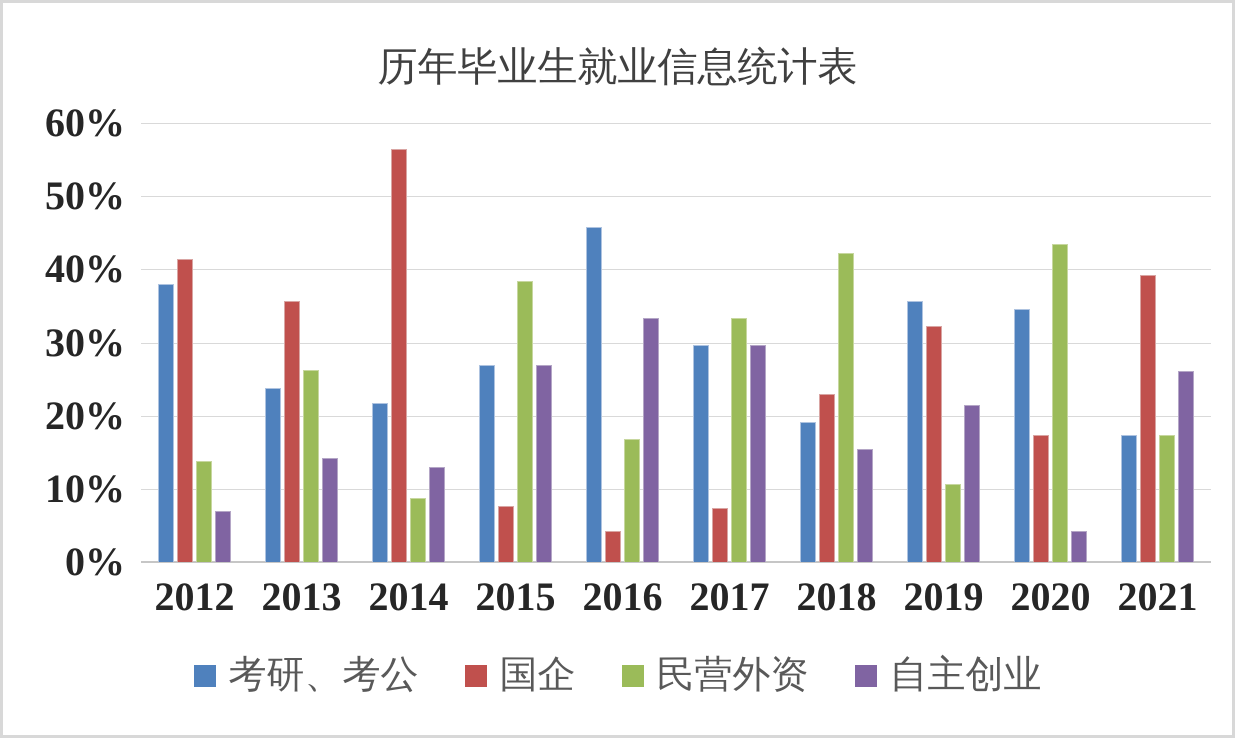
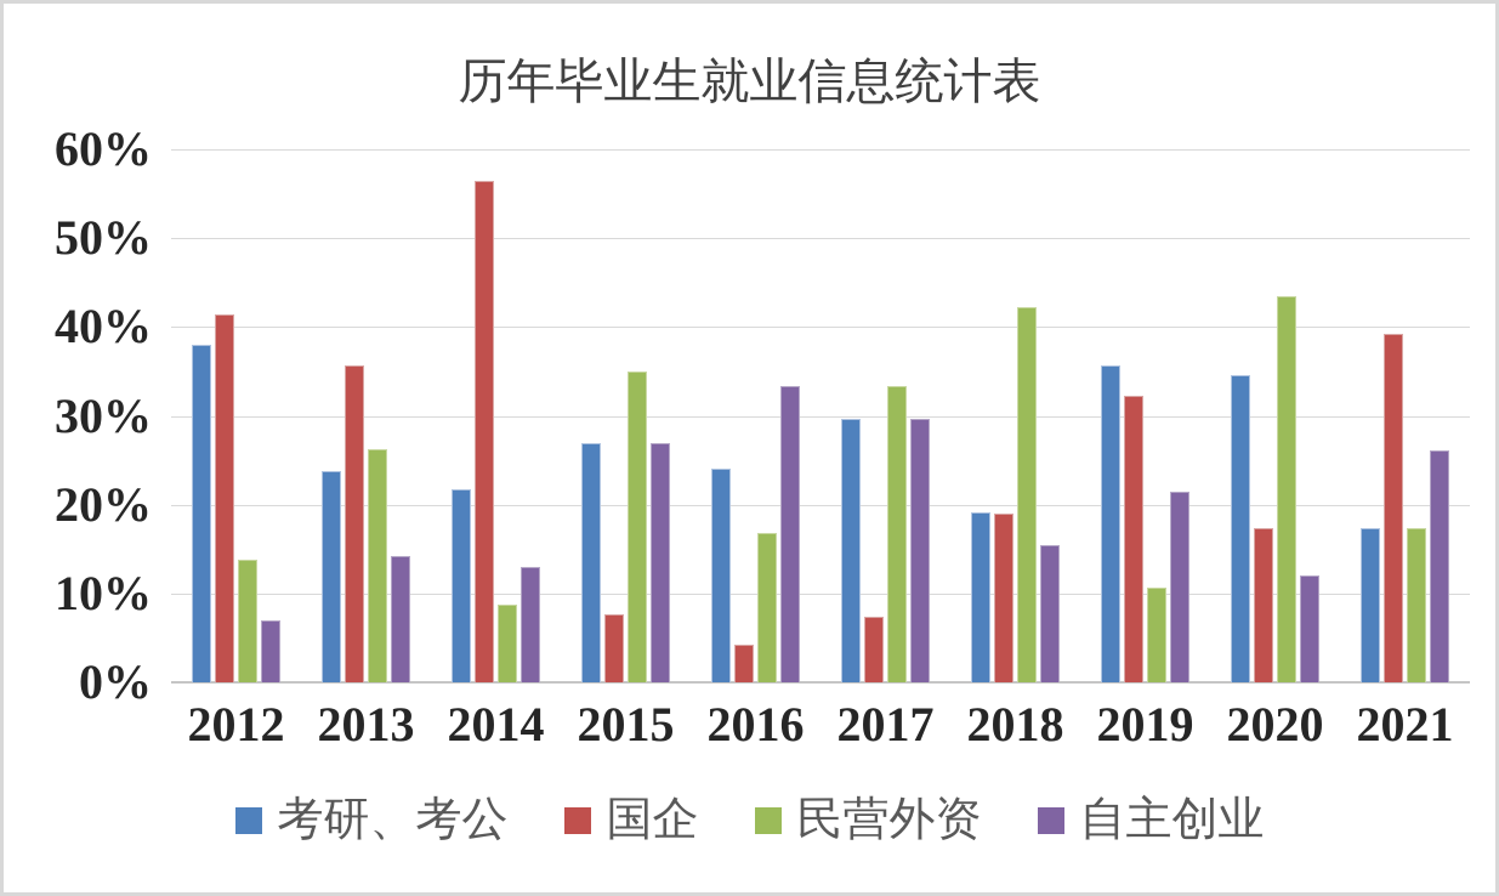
民营外资/2015: 38% -> 35%
考研、考公/2016: 46% -> 24%
国企/2018: 23% -> 19%
自主创业/2020: 4% -> 12%
